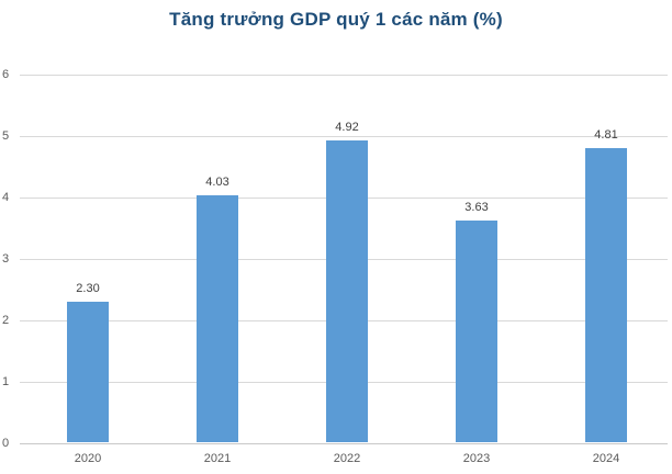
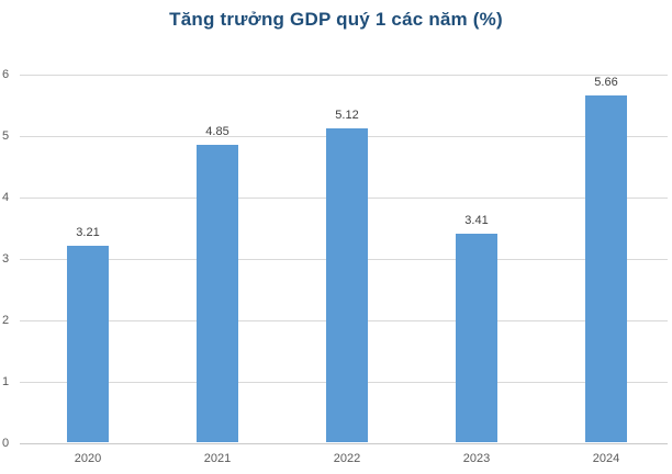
2020: 2.30 -> 3.21
2021: 4.03 -> 4.85
2022: 4.92 -> 5.12
2023: 3.63 -> 3.41
2024: 4.81 -> 5.66
